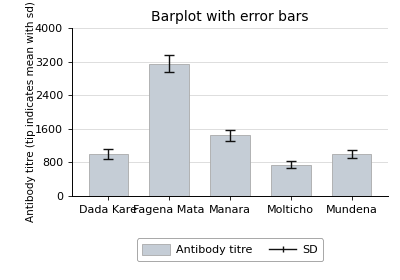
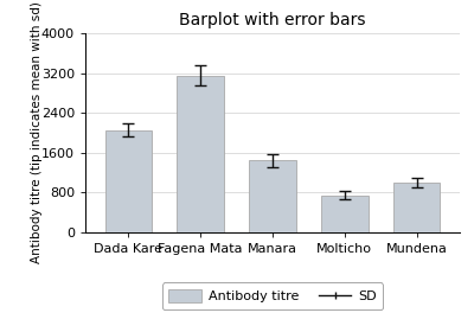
Dada Kare: 1000 -> 2050
